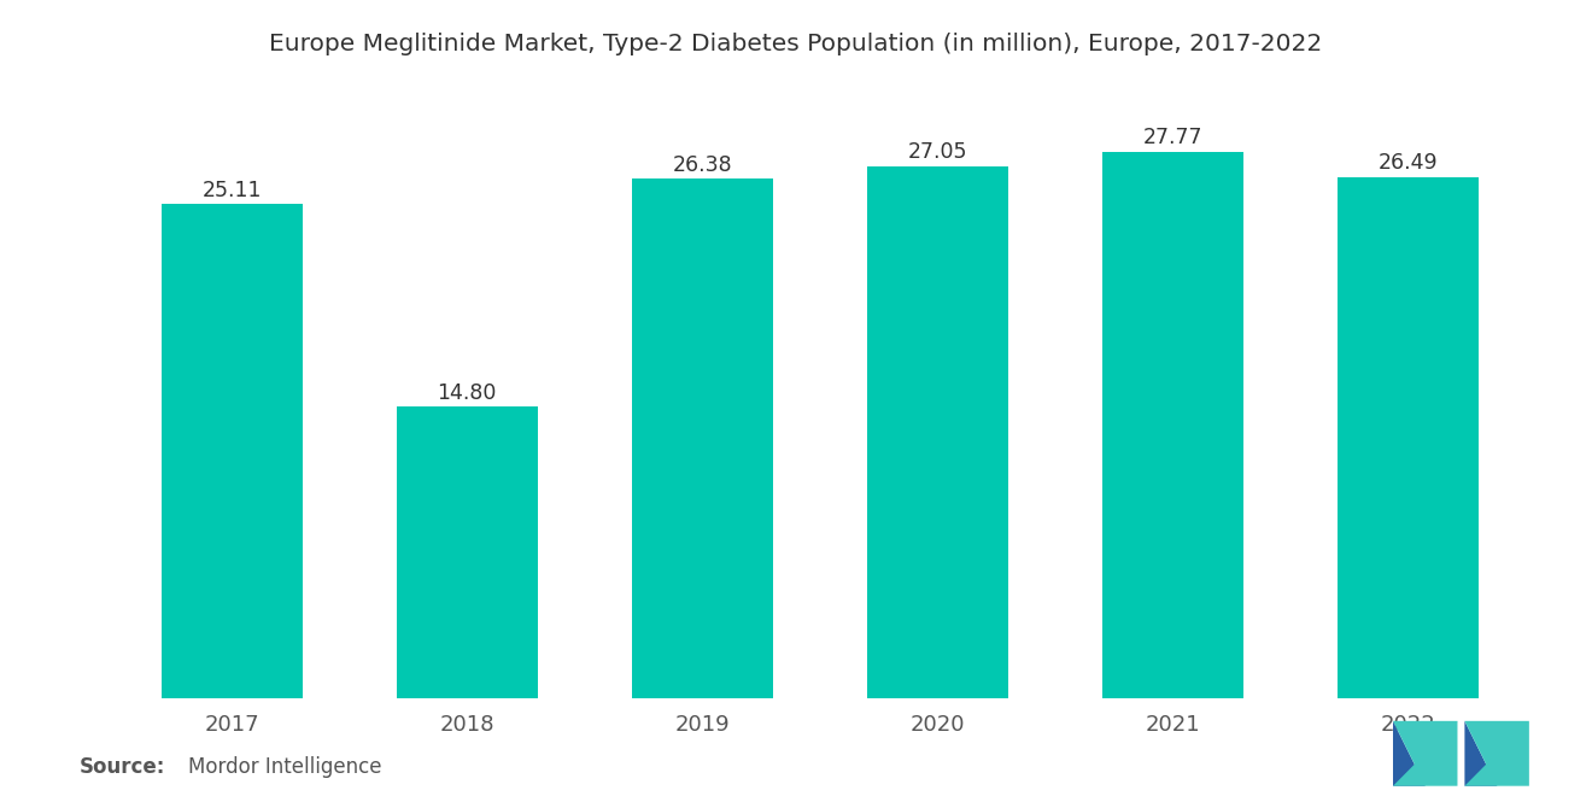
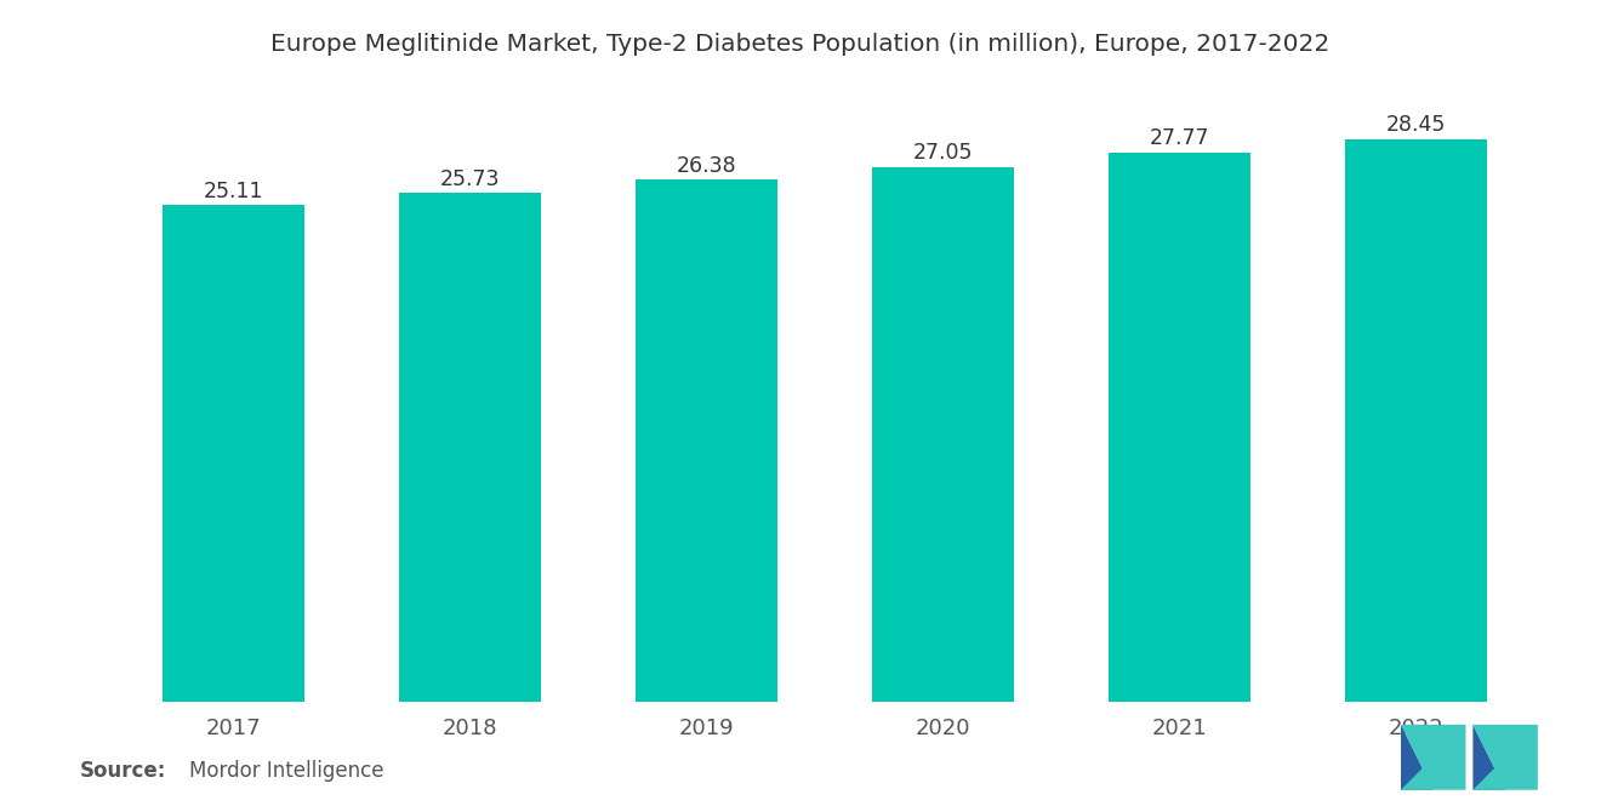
2018: 14.80 -> 25.73
2022: 26.49 -> 28.45
